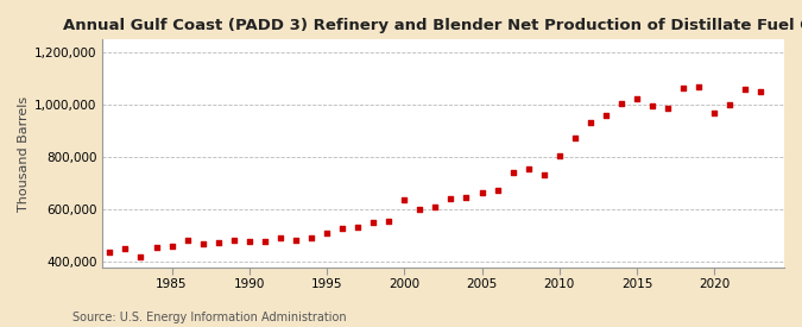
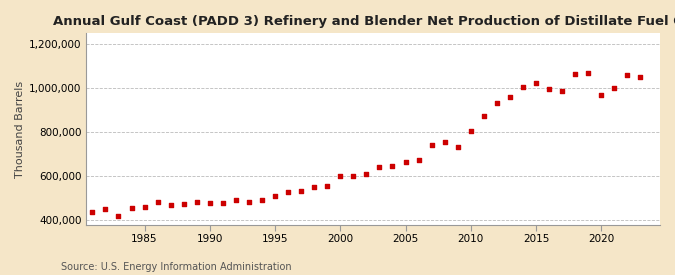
2000: 635,000 -> 600,000
